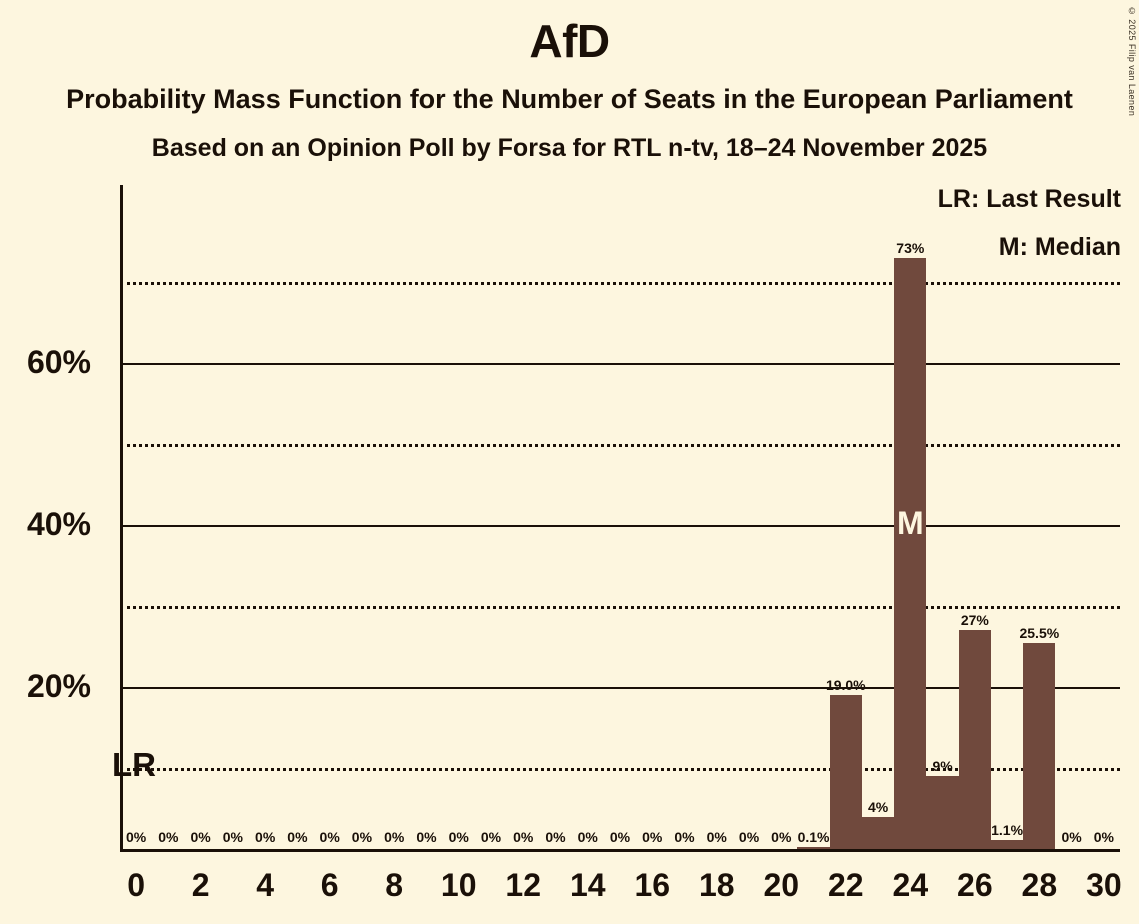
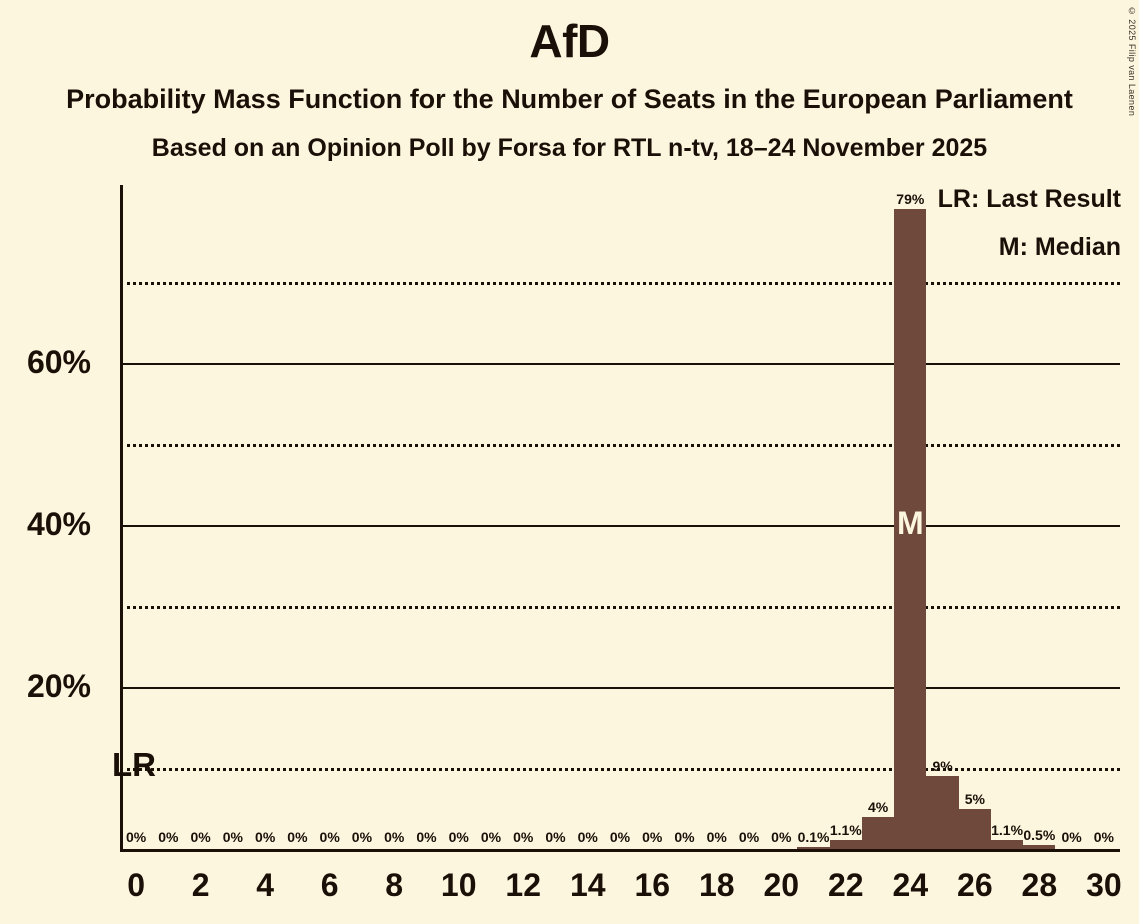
22: 19.0% -> 1.1%
24: 73% -> 79%
26: 27% -> 5%
28: 25.5% -> 0.5%
